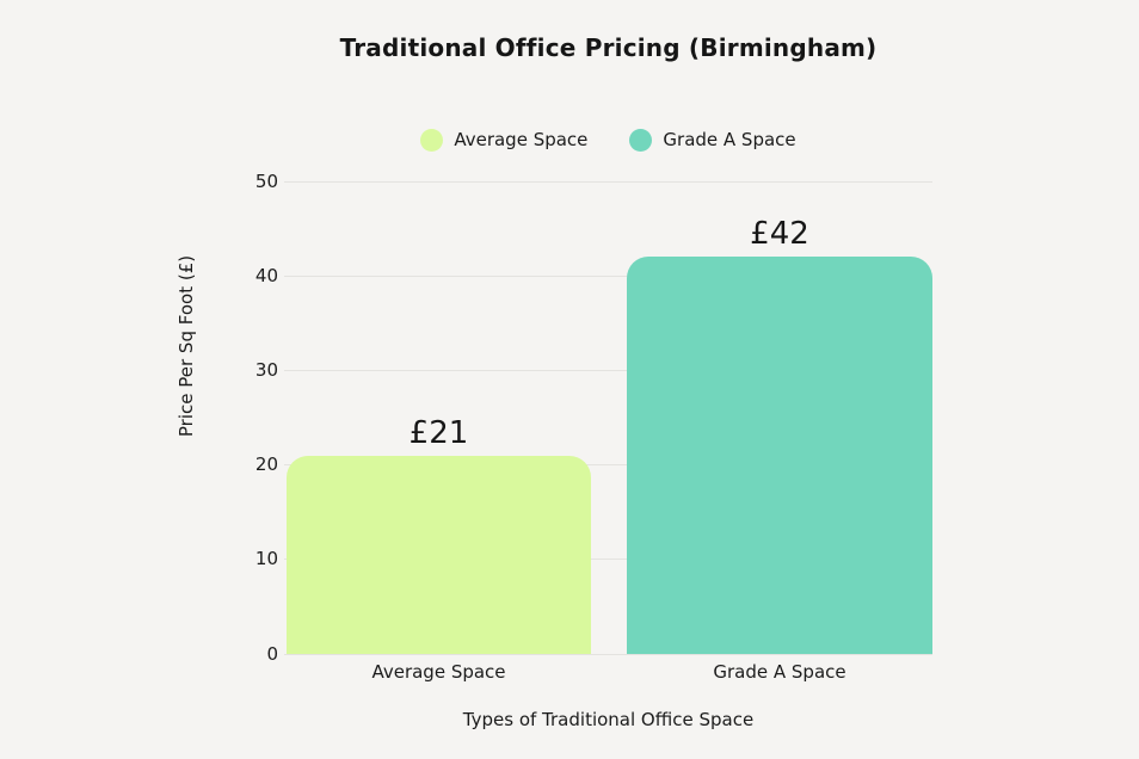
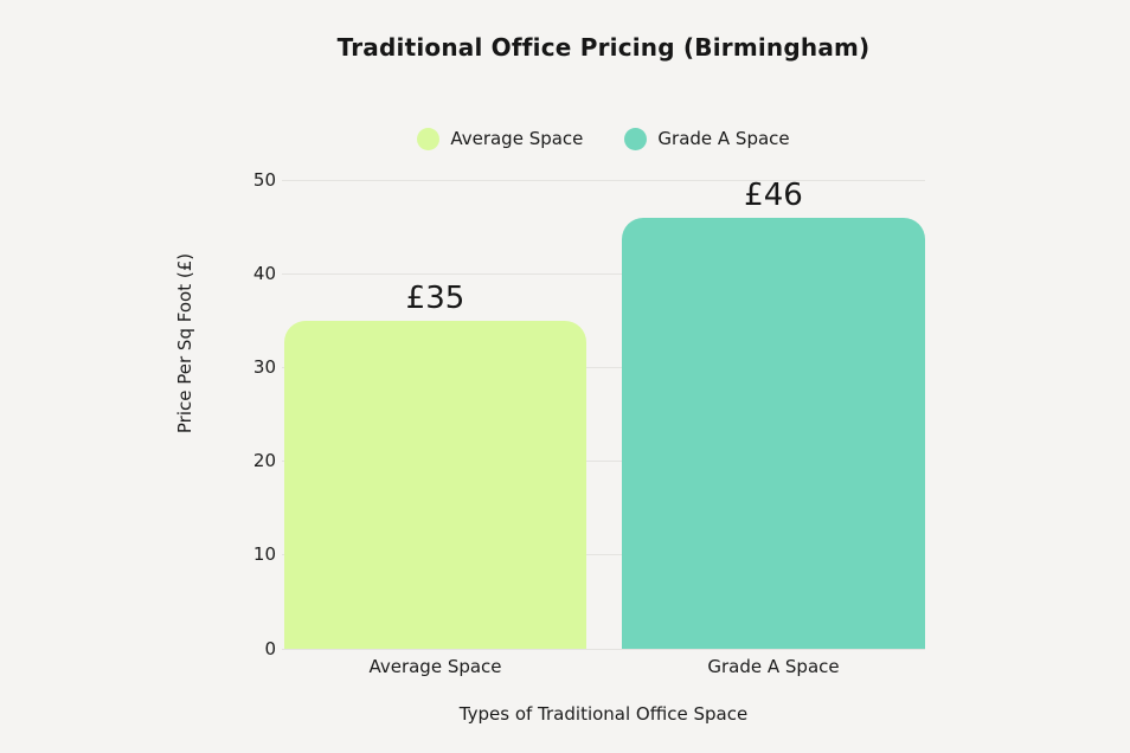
Average Space: £21 -> £35
Grade A Space: £42 -> £46
